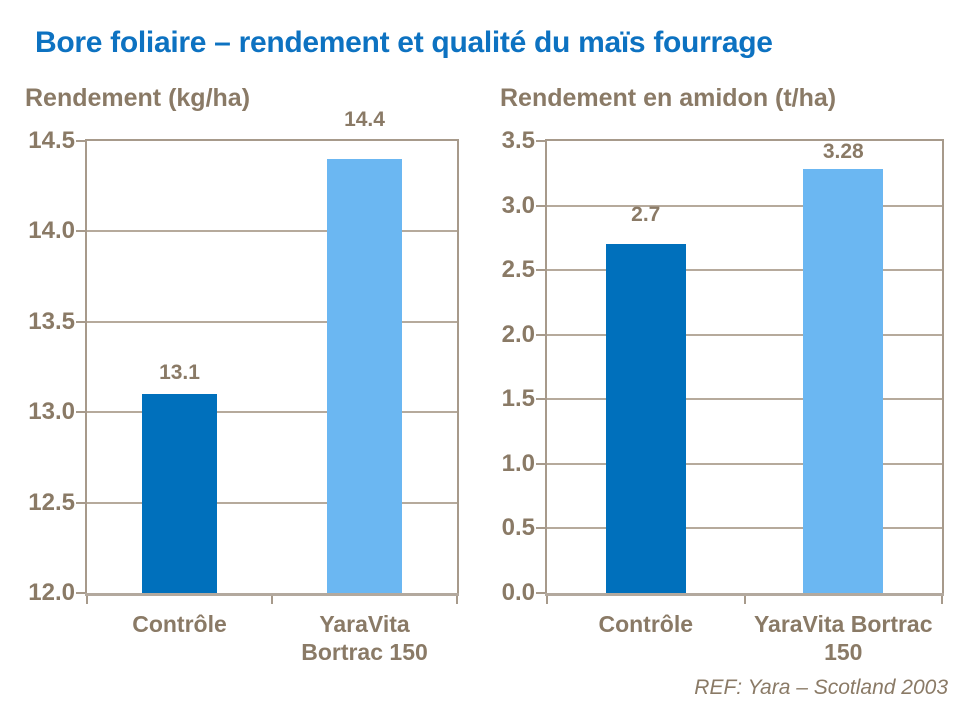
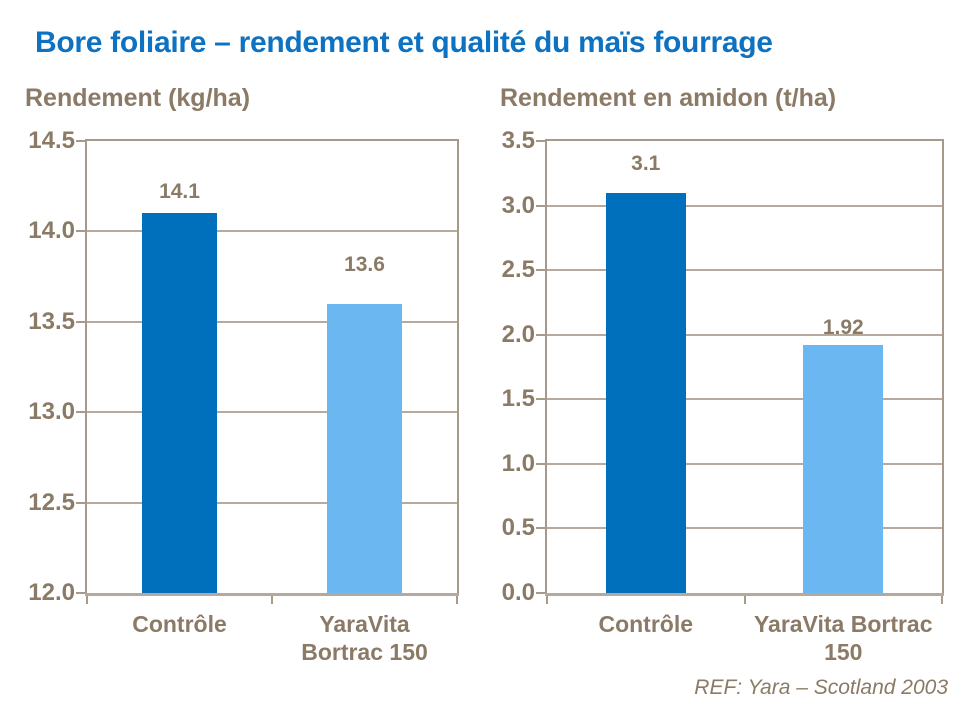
Rendement (kg/ha)/Contrôle: 13.1 -> 14.1
Rendement (kg/ha)/YaraVita Bortrac 150: 14.4 -> 13.6
Rendement en amidon (t/ha)/Contrôle: 2.7 -> 3.1
Rendement en amidon (t/ha)/YaraVita Bortrac 150: 3.28 -> 1.92
